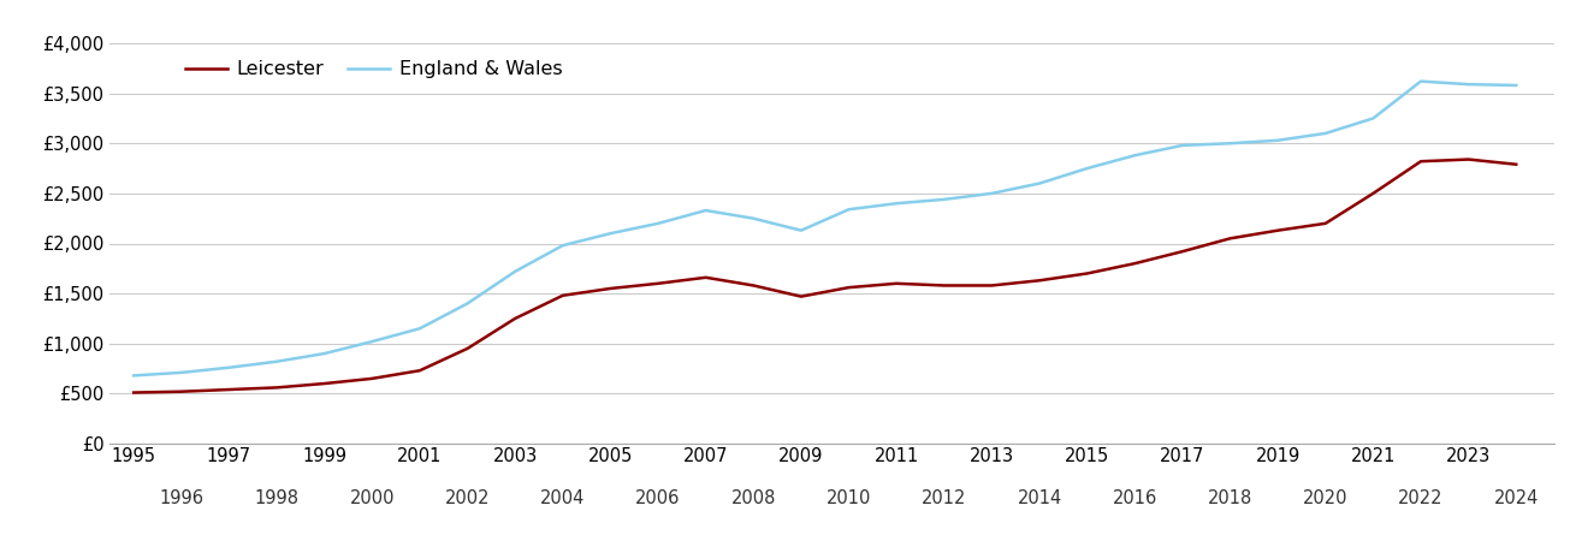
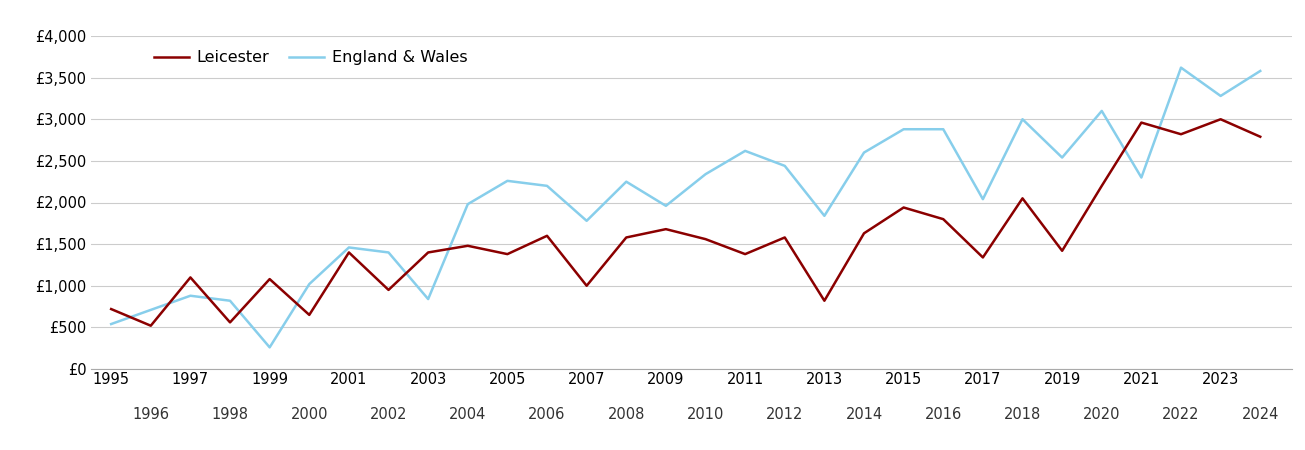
Leicester/1995: £510 -> £720
England & Wales/1995: £680 -> £540
Leicester/1997: £540 -> £1,100
England & Wales/1997: £760 -> £880
Leicester/1999: £600 -> £1,080
England & Wales/1999: £900 -> £260
Leicester/2001: £730 -> £1,400
England & Wales/2001: £1,150 -> £1,460
Leicester/2003: £1,250 -> £1,400
England & Wales/2003: £1,720 -> £840
Leicester/2005: £1,550 -> £1,380
England & Wales/2005: £2,100 -> £2,260
Leicester/2007: £1,660 -> £1,000
England & Wales/2007: £2,330 -> £1,780
Leicester/2009: £1,470 -> £1,680
England & Wales/2009: £2,130 -> £1,960
Leicester/2011: £1,600 -> £1,380
England & Wales/2011: £2,400 -> £2,620
Leicester/2013: £1,580 -> £820
England & Wales/2013: £2,500 -> £1,840
Leicester/2015: £1,700 -> £1,940
England & Wales/2015: £2,750 -> £2,880
Leicester/2017: £1,920 -> £1,340
England & Wales/2017: £2,980 -> £2,040
Leicester/2019: £2,130 -> £1,420
England & Wales/2019: £3,030 -> £2,540
Leicester/2021: £2,500 -> £2,960
England & Wales/2021: £3,250 -> £2,300
Leicester/2023: £2,840 -> £3,000
England & Wales/2023: £3,590 -> £3,280
